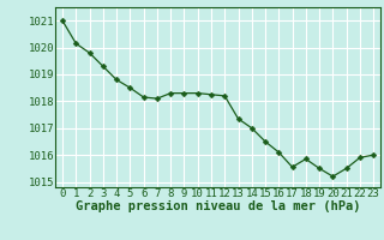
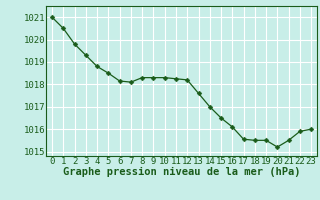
1: 1020.15 -> 1020.50
13: 1017.35 -> 1017.60
18: 1015.85 -> 1015.50
